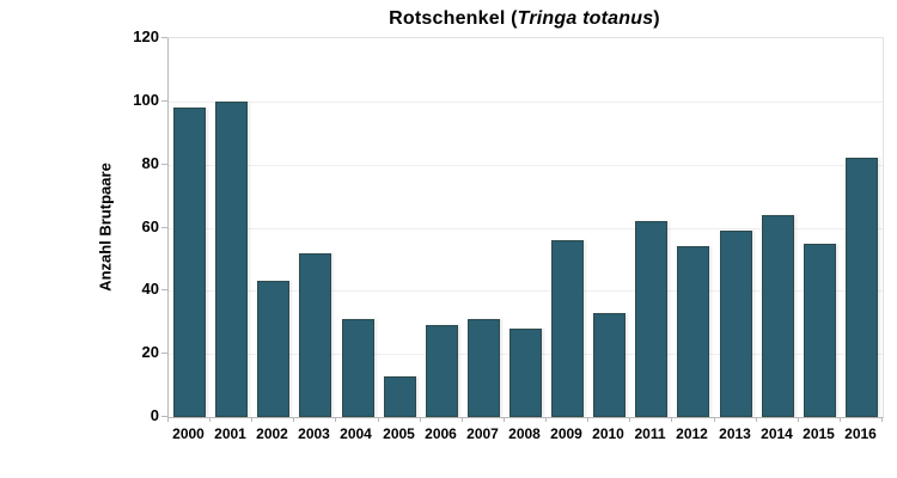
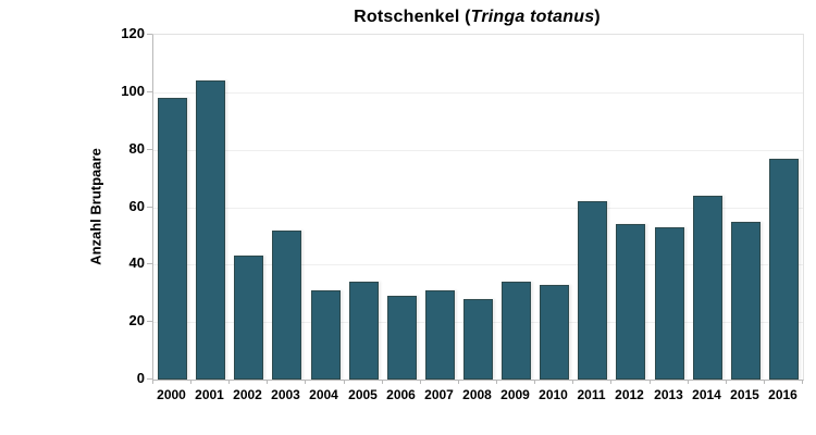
2001: 100 -> 104
2005: 13 -> 34
2009: 56 -> 34
2013: 59 -> 53
2016: 82 -> 77
